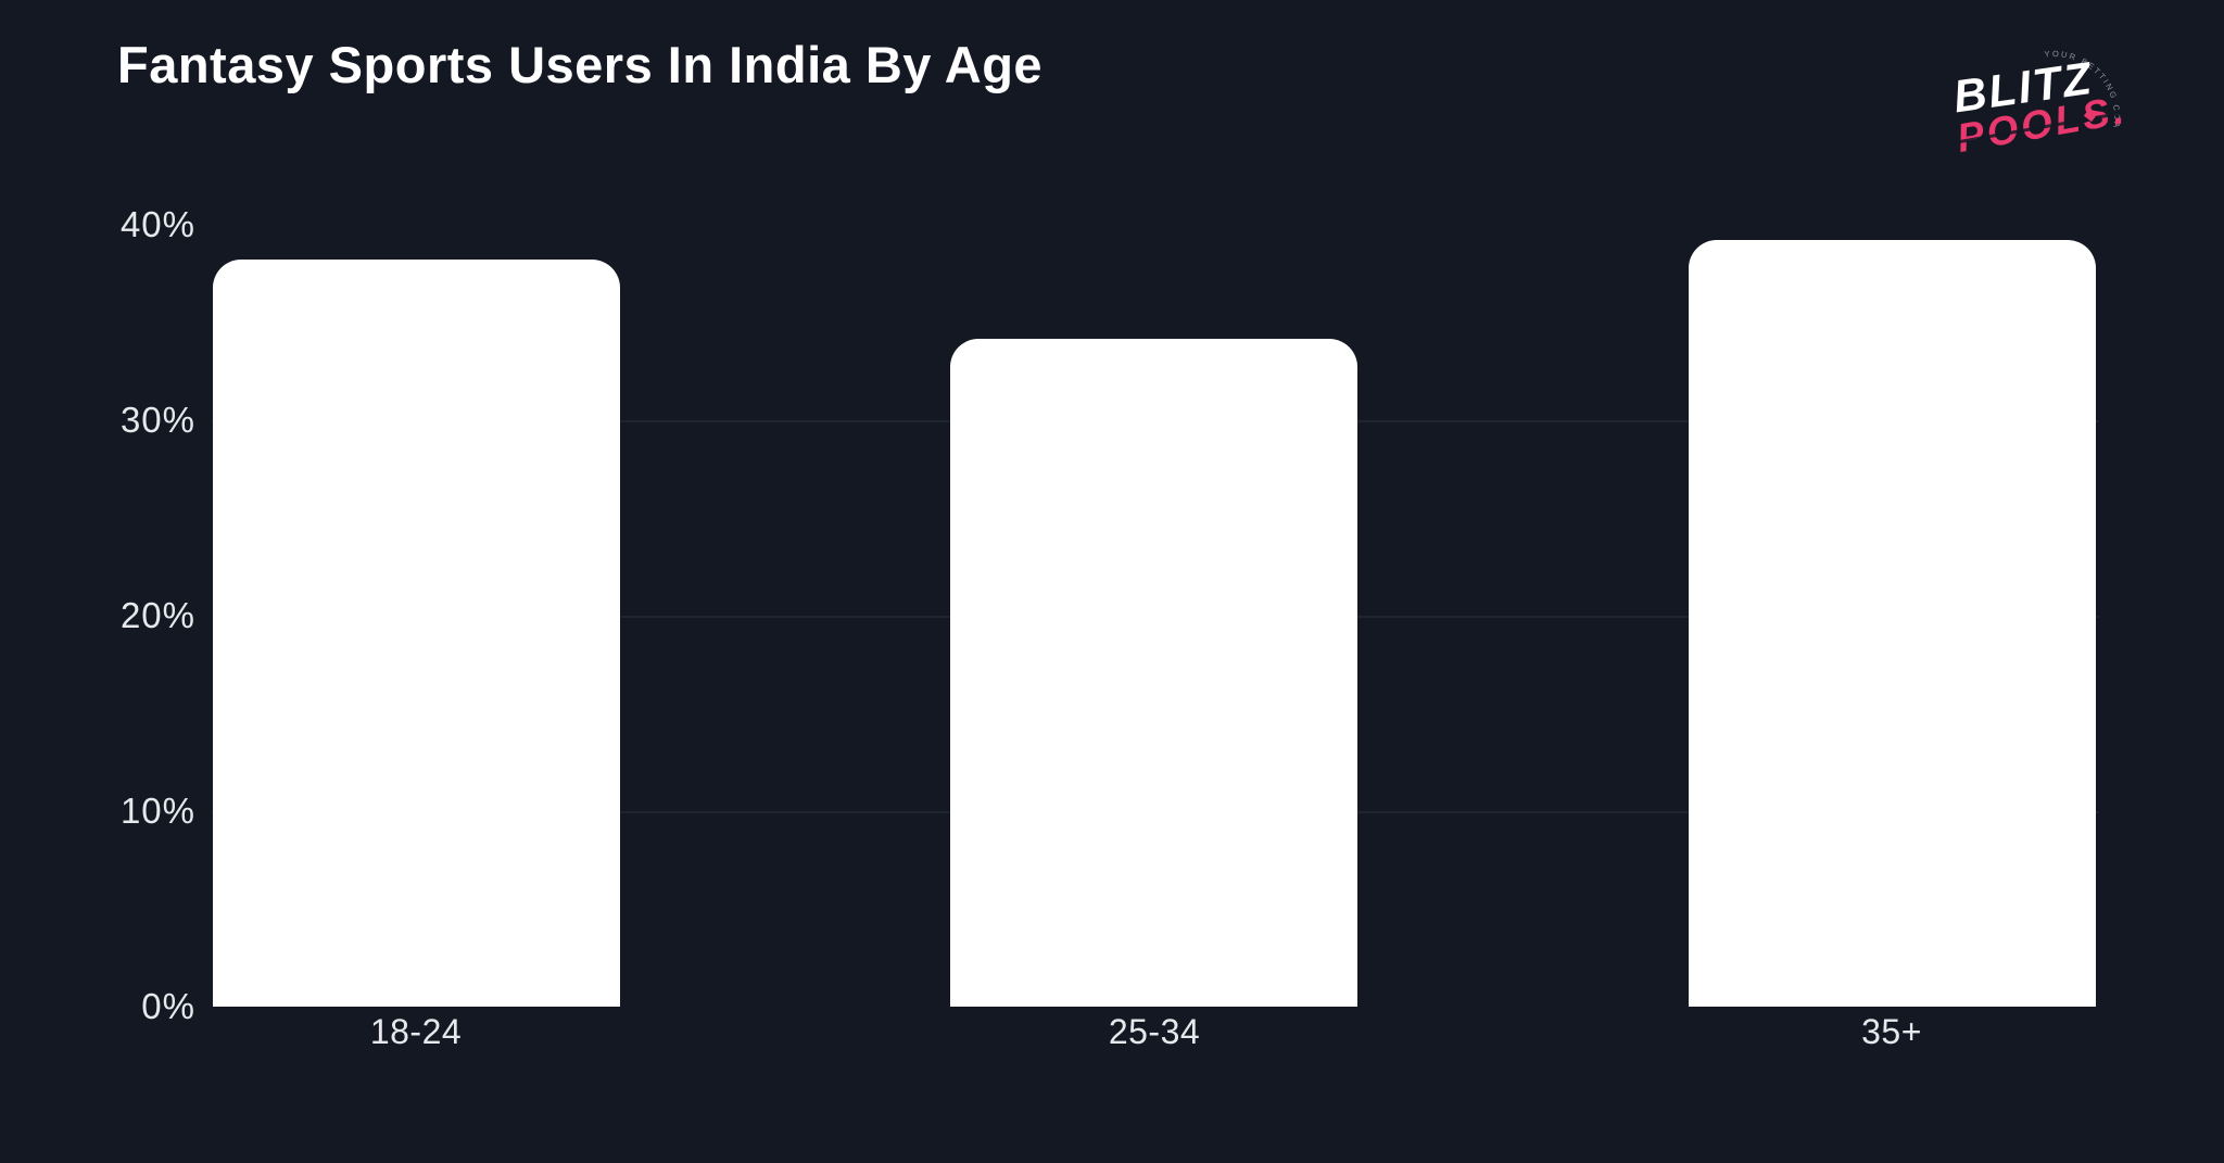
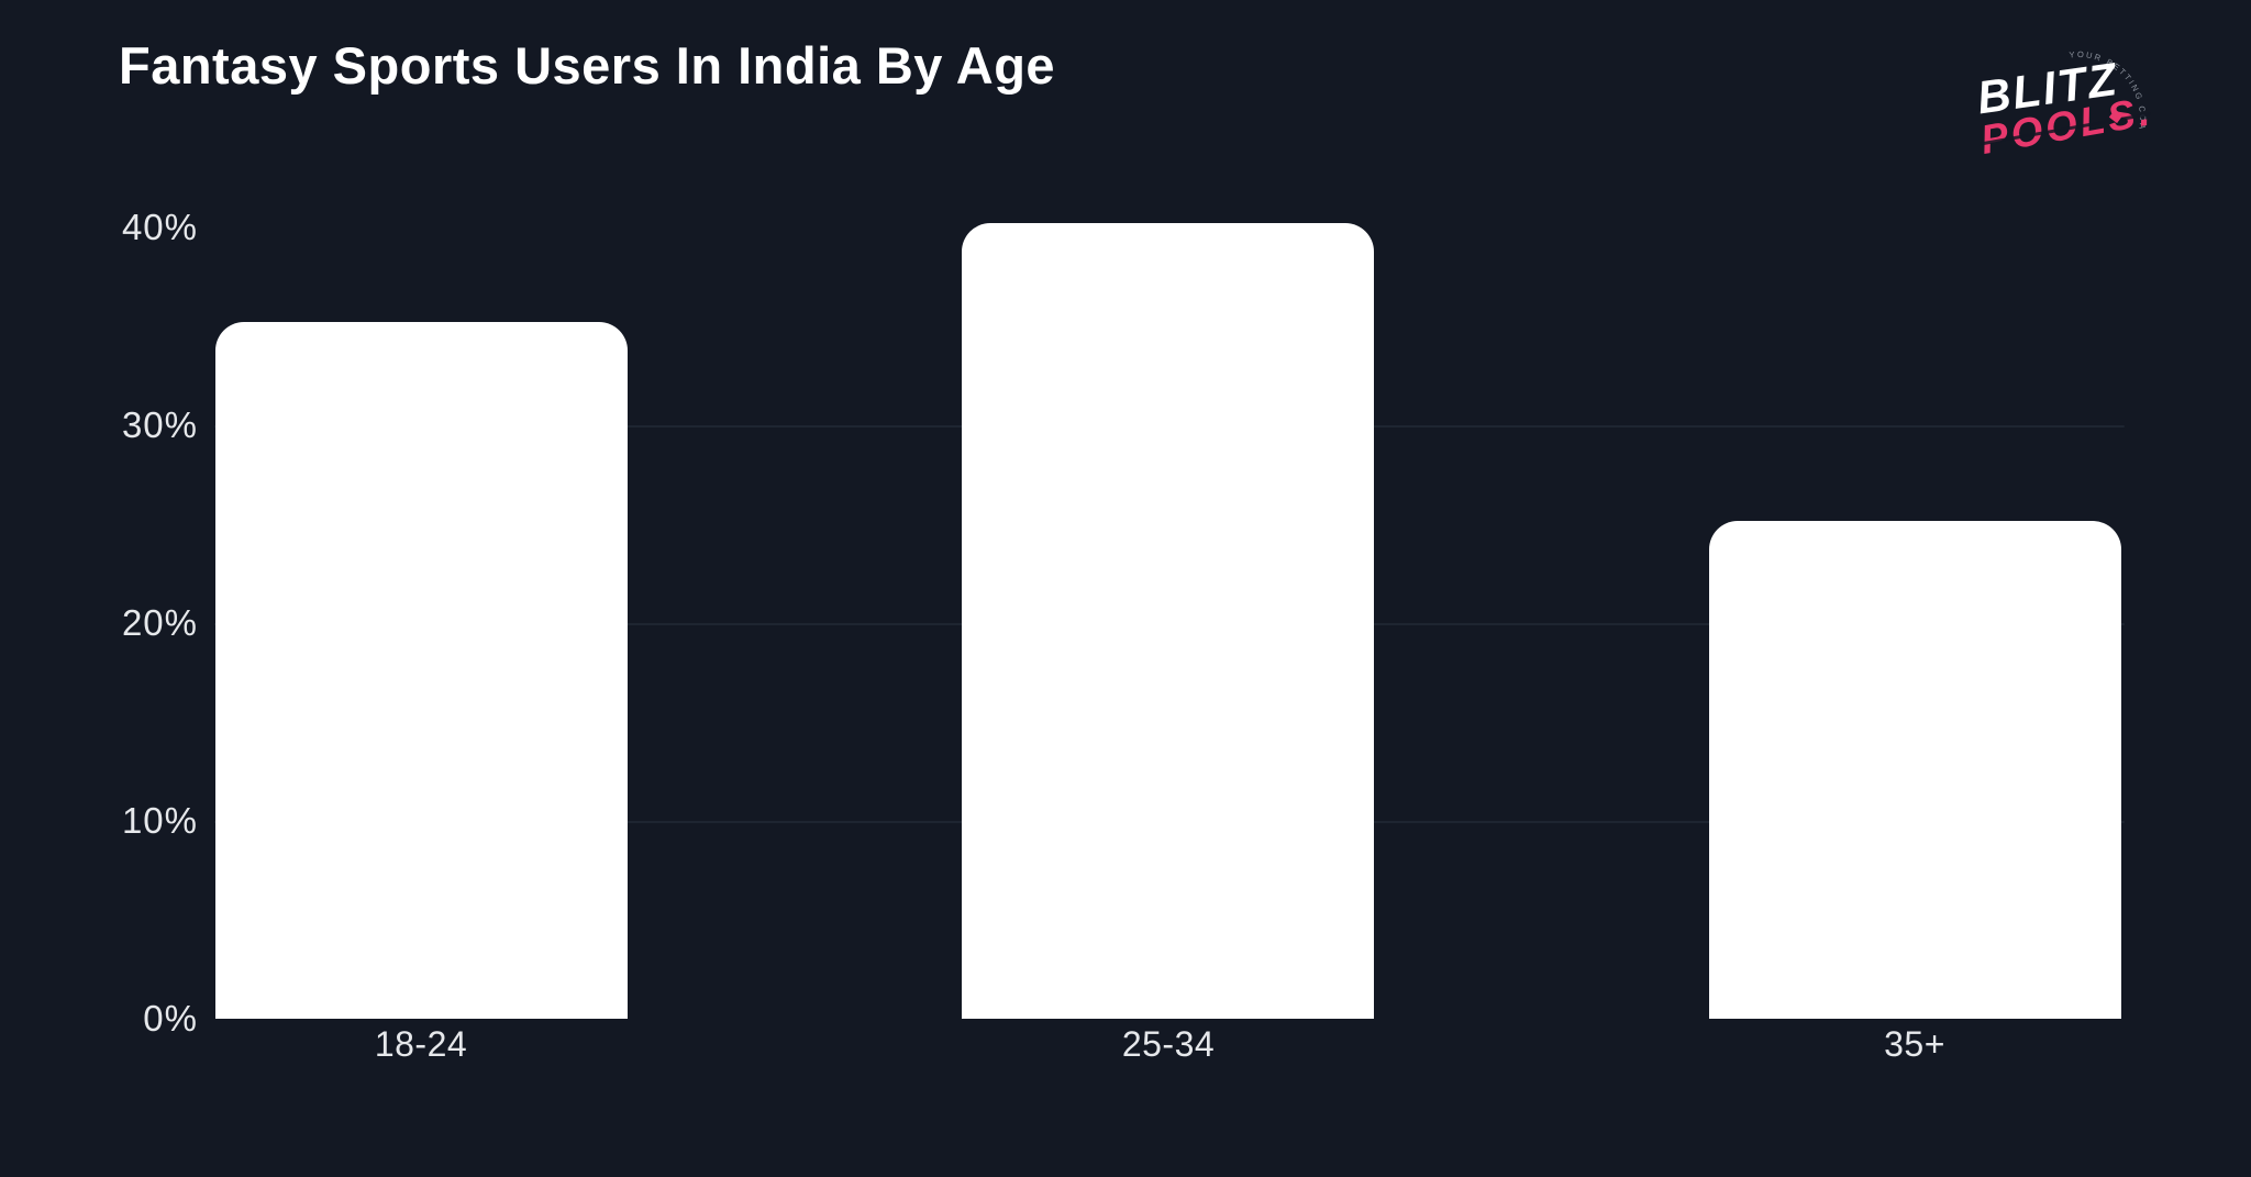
18-24: 38% -> 35%
25-34: 34% -> 40%
35+: 39% -> 25%
